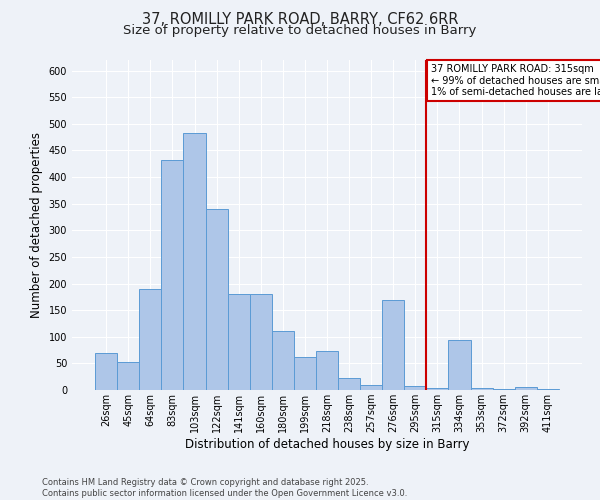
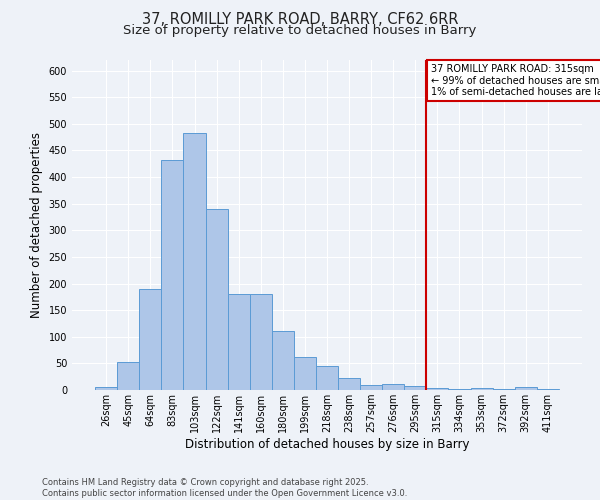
26sqm: 70 -> 5
218sqm: 74 -> 46
276sqm: 170 -> 12
334sqm: 94 -> 2
